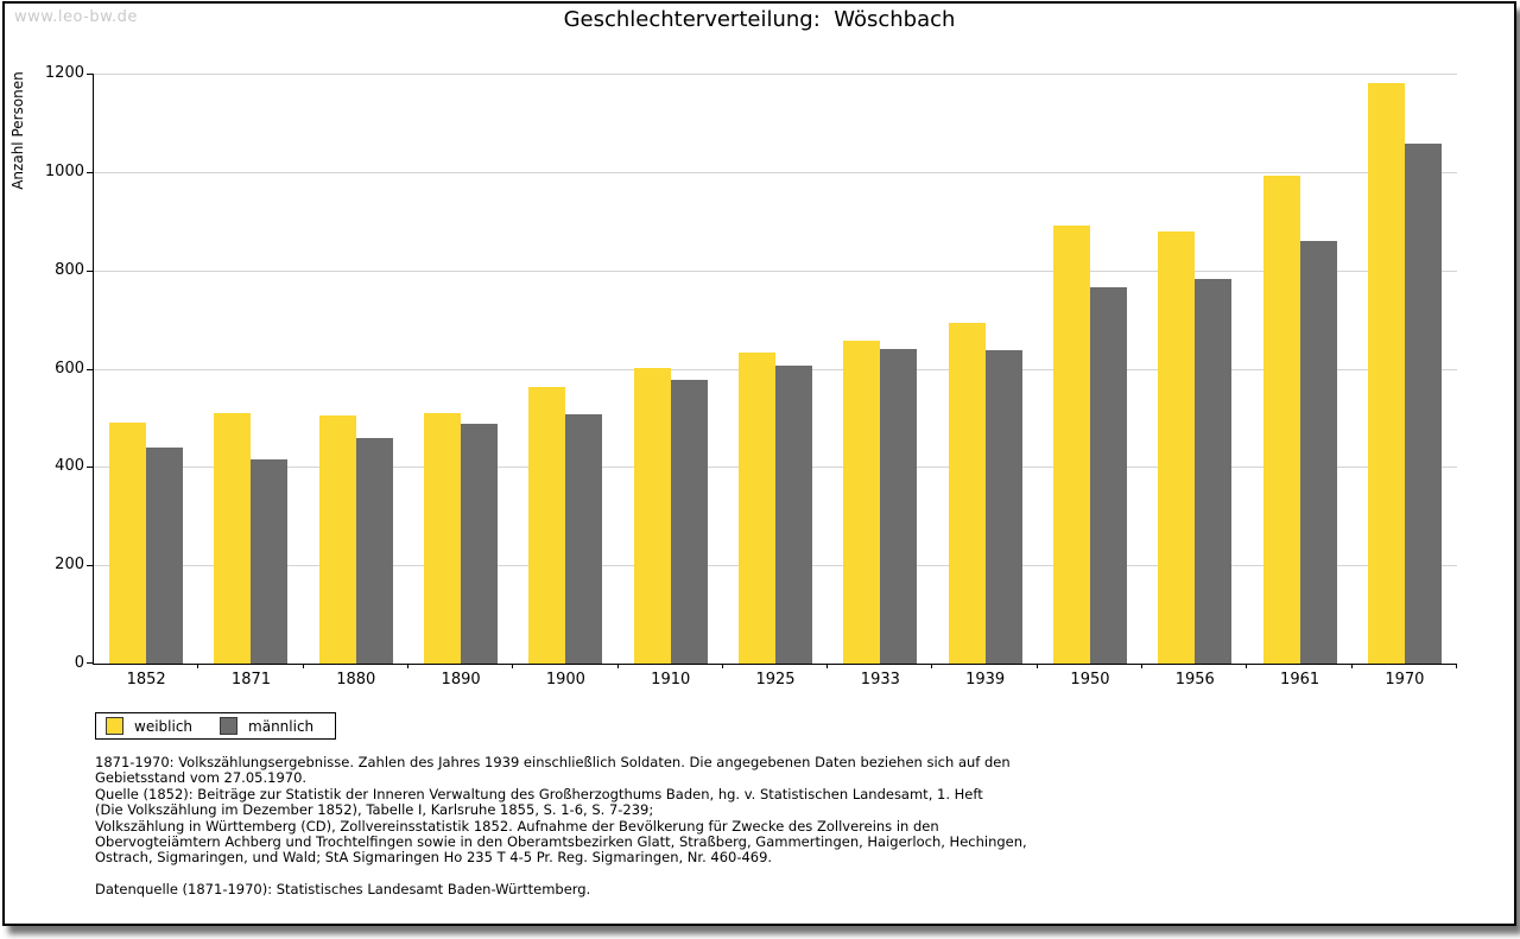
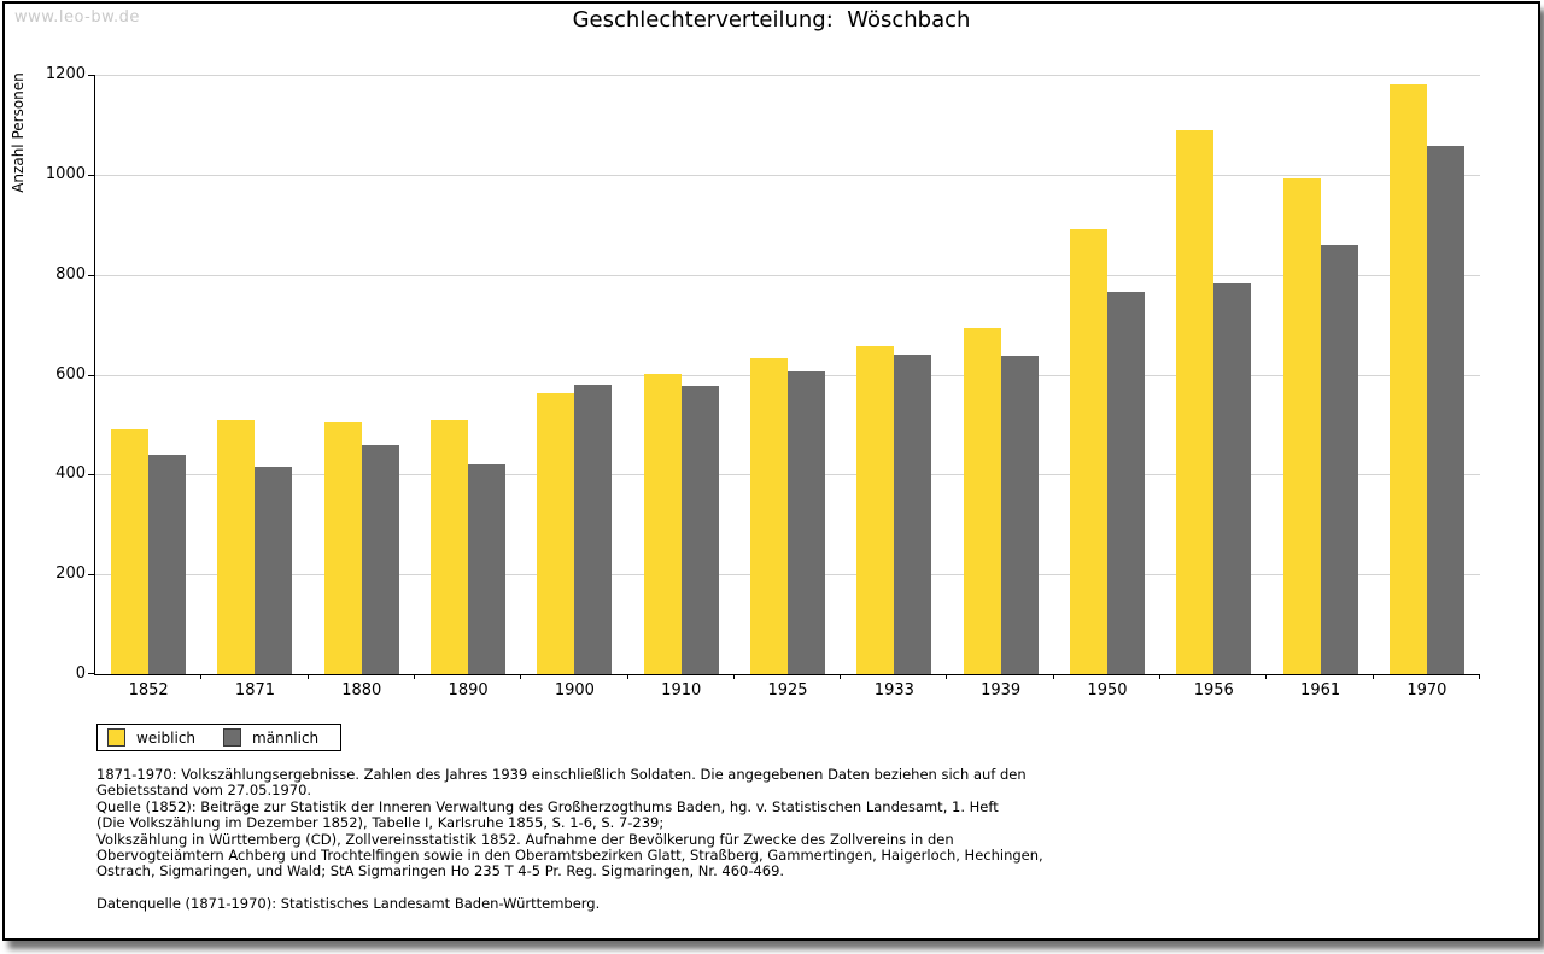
männlich/1890: 490 -> 420
männlich/1900: 510 -> 580
weiblich/1956: 880 -> 1090
